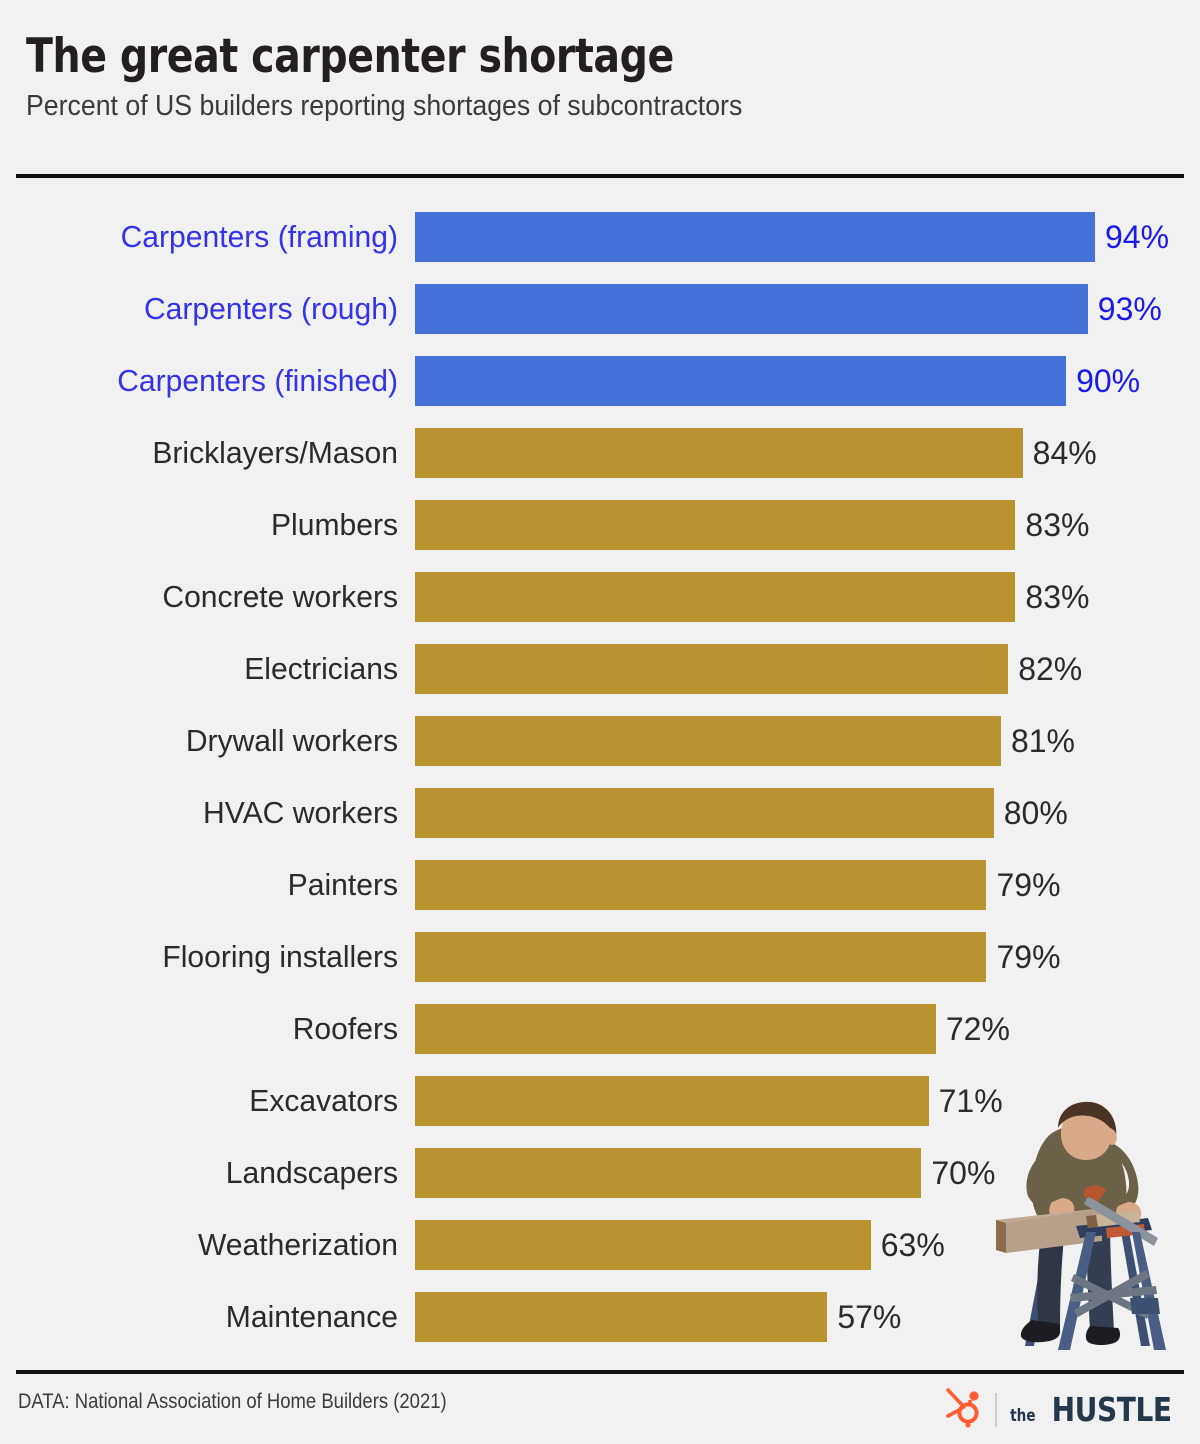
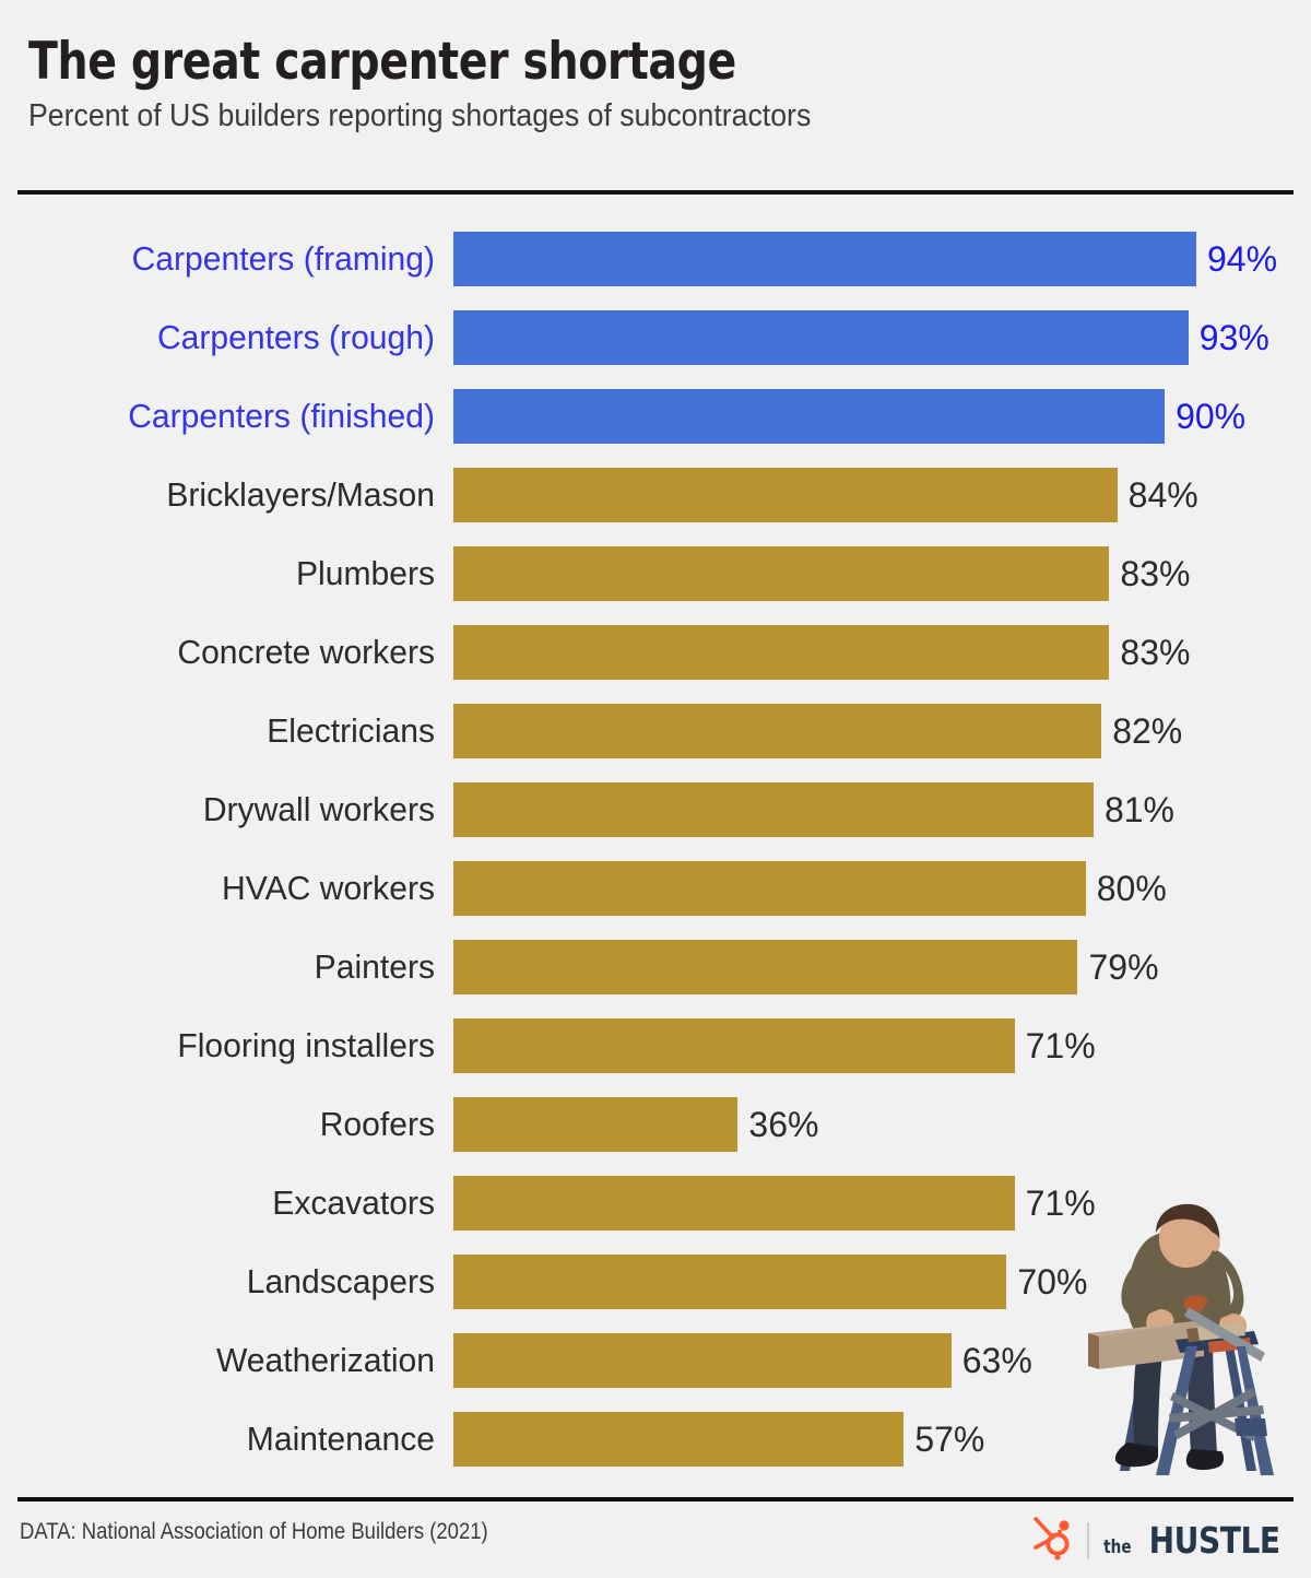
Flooring installers: 79% -> 71%
Roofers: 72% -> 36%
